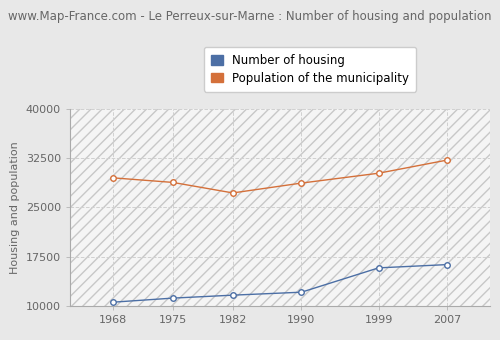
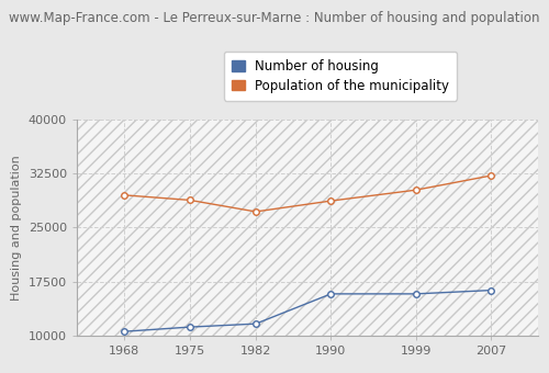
Number of housing/1990: 12100 -> 15800
